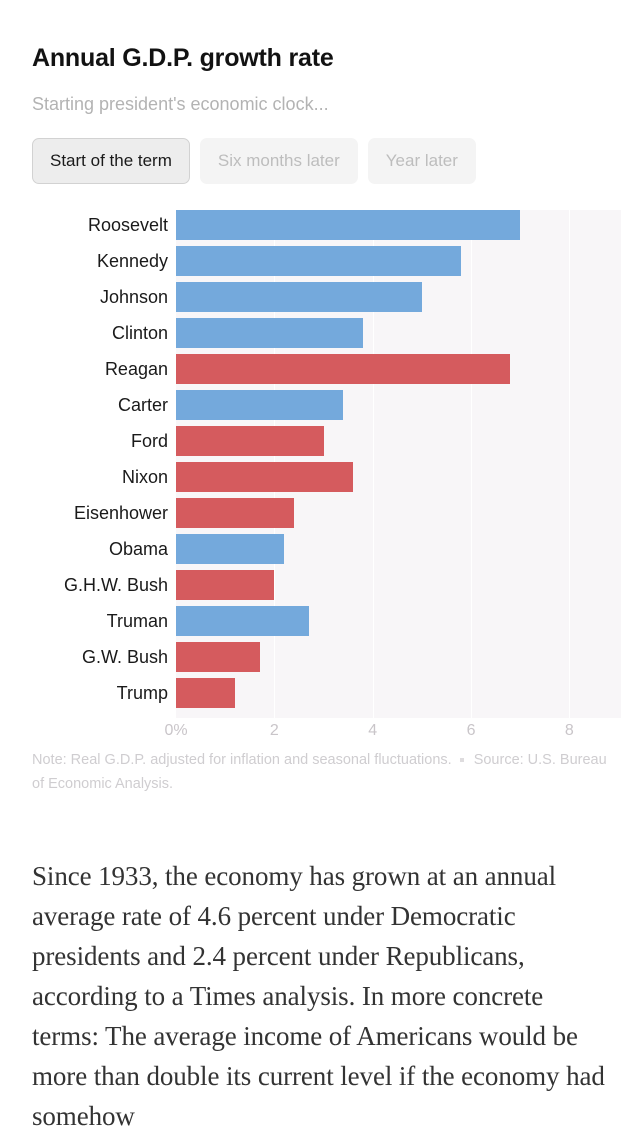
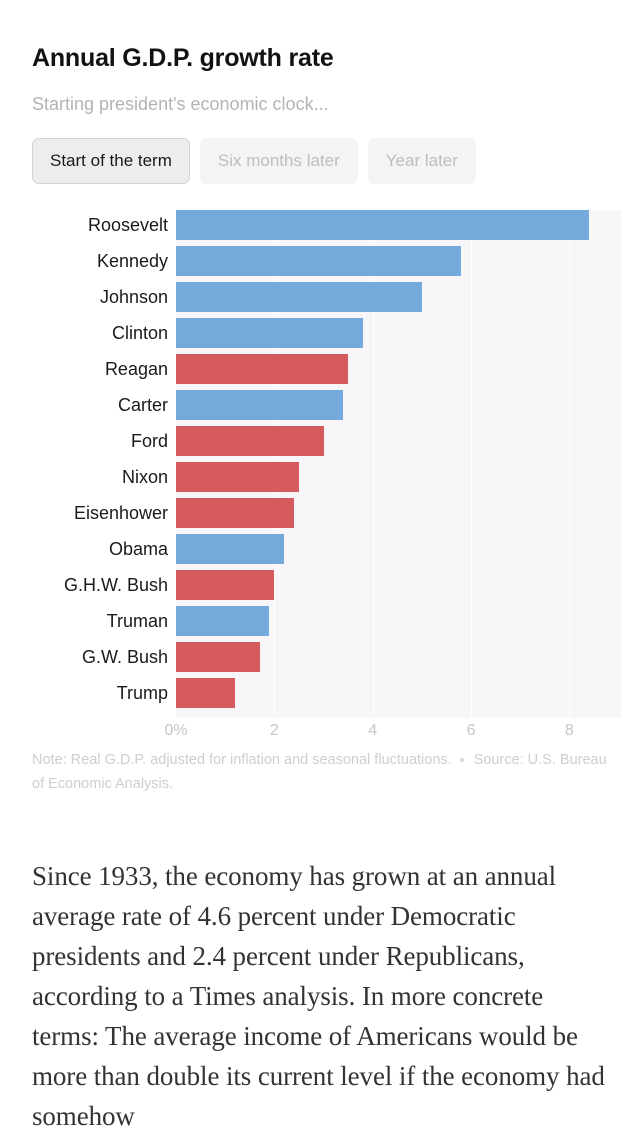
Roosevelt: 7.0 -> 8.4
Reagan: 6.8 -> 3.5
Nixon: 3.6 -> 2.5
Truman: 2.7 -> 1.9
